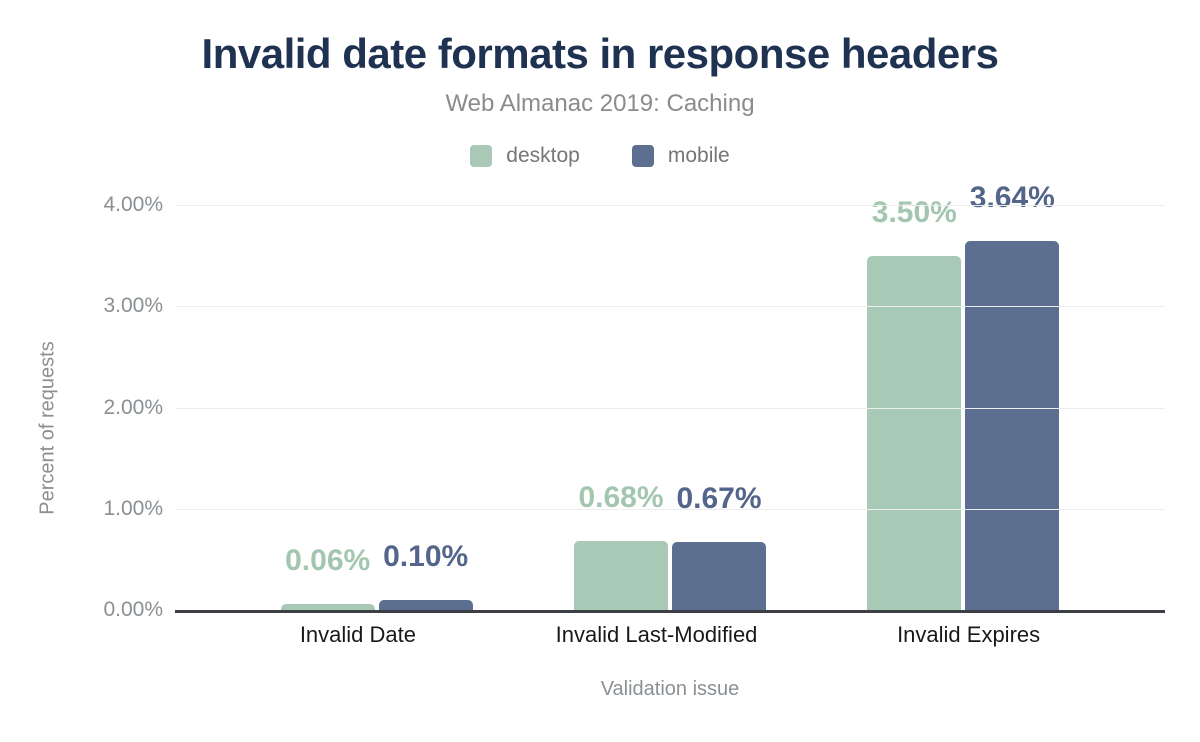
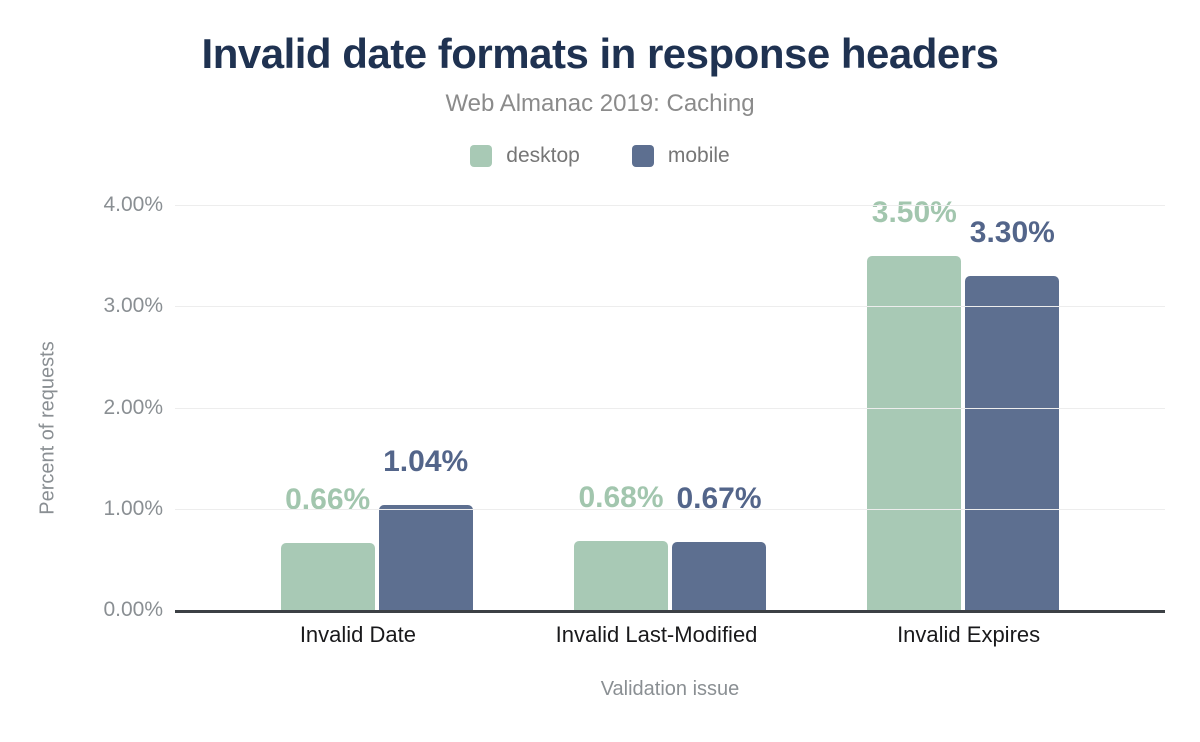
desktop/Invalid Date: 0.06% -> 0.66%
mobile/Invalid Date: 0.10% -> 1.04%
mobile/Invalid Expires: 3.64% -> 3.30%
